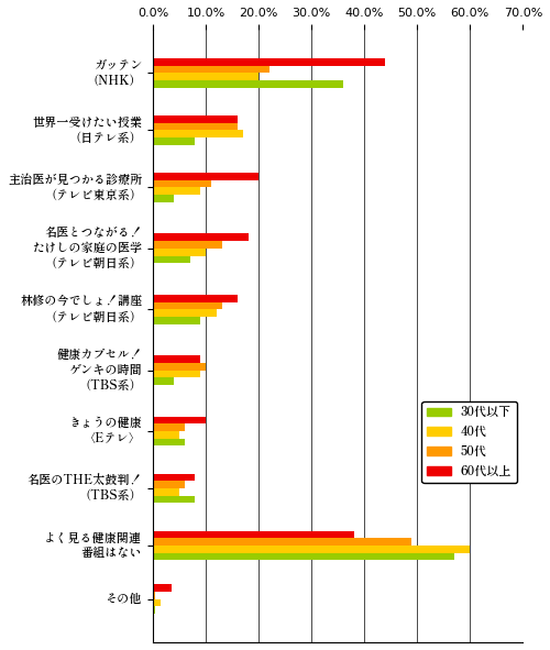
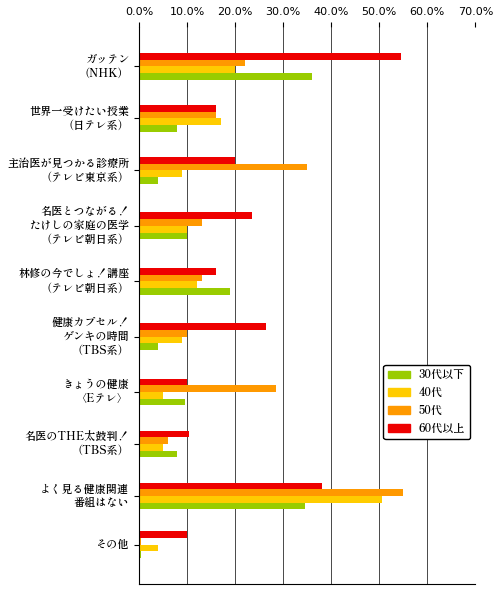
60代以上/ガッテン （NHK）: 44.0% -> 54.5%
50代/主治医が見つかる診療所 （テレビ東京系）: 11.0% -> 35.0%
60代以上/名医とつながる！ たけしの家庭の医学 （テレビ朝日系）: 18.0% -> 23.5%
30代以下/名医とつながる！ たけしの家庭の医学 （テレビ朝日系）: 7.0% -> 10.0%
30代以下/林修の今でしょ！講座 （テレビ朝日系）: 9.0% -> 19.0%
60代以上/健康カプセル！ ゲンキの時間 （TBS系）: 9.0% -> 26.5%
50代/きょうの健康 〈Eテレ〉: 6.0% -> 28.5%
30代以下/きょうの健康 〈Eテレ〉: 6.0% -> 9.5%
60代以上/名医のTHE太鼓判！ （TBS系）: 8.0% -> 10.5%
50代/よく見る健康関連 番組はない: 49.0% -> 55.0%
40代/よく見る健康関連 番組はない: 60.0% -> 50.5%
30代以下/よく見る健康関連 番組はない: 57.0% -> 34.5%
60代以上/その他: 3.5% -> 10.0%
40代/その他: 1.5% -> 4.0%
